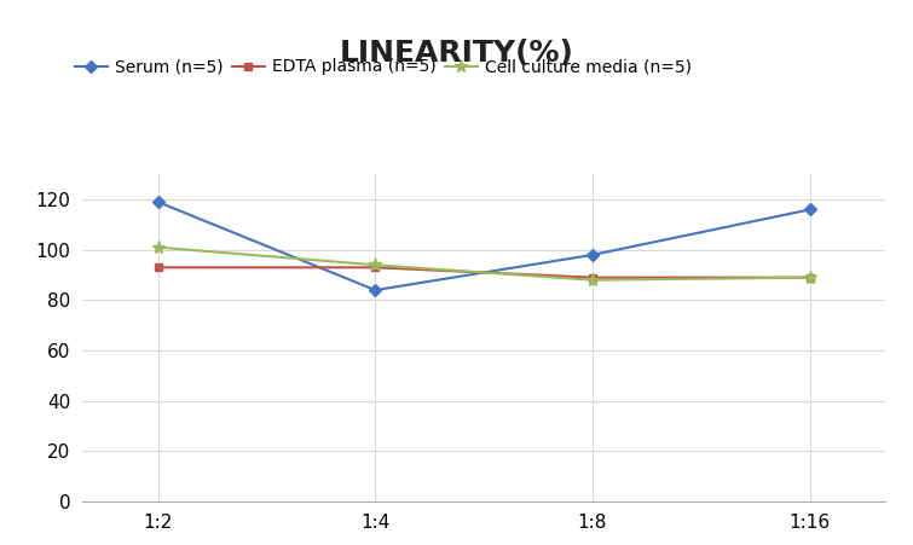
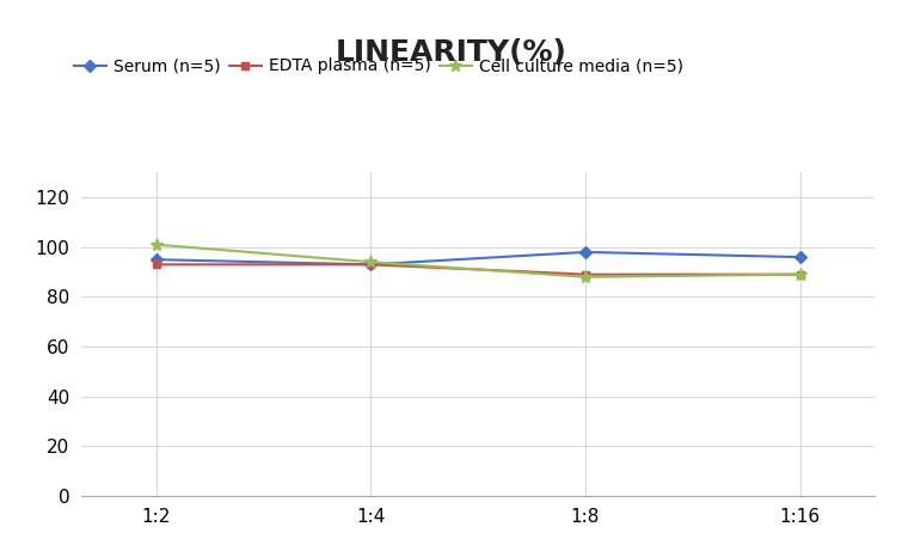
Serum (n=5)/1:2: 119 -> 95
Serum (n=5)/1:4: 84 -> 93
Serum (n=5)/1:16: 116 -> 96
